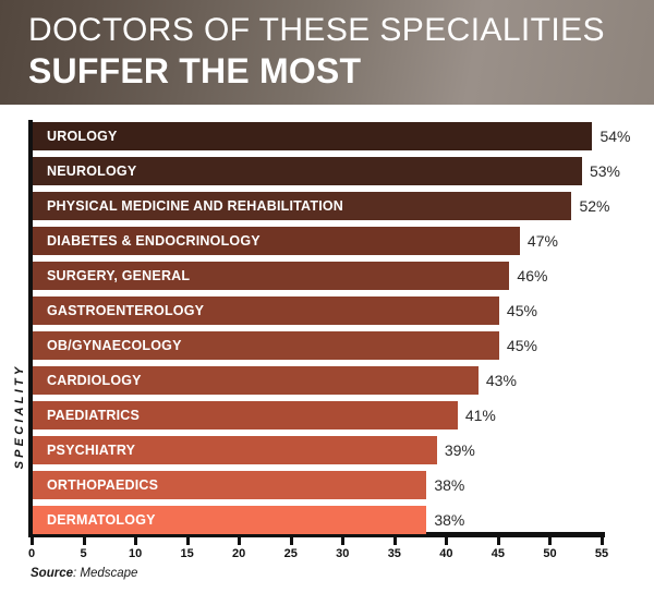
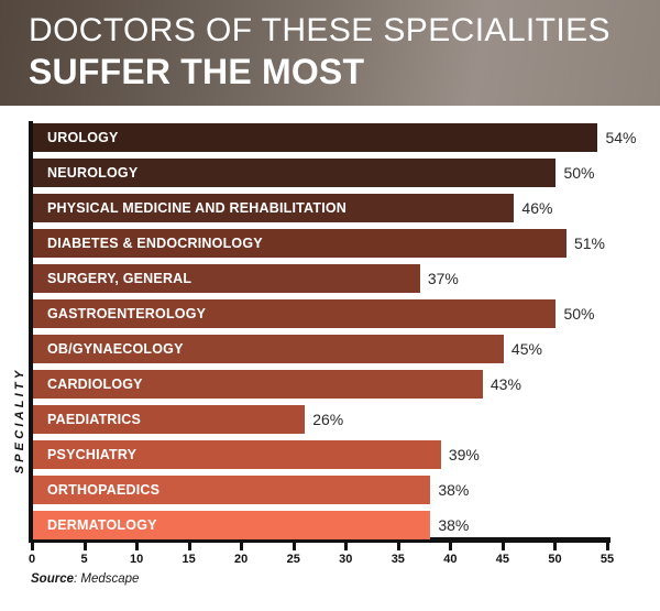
NEUROLOGY: 53% -> 50%
PHYSICAL MEDICINE AND REHABILITATION: 52% -> 46%
DIABETES & ENDOCRINOLOGY: 47% -> 51%
SURGERY, GENERAL: 46% -> 37%
GASTROENTEROLOGY: 45% -> 50%
PAEDIATRICS: 41% -> 26%
